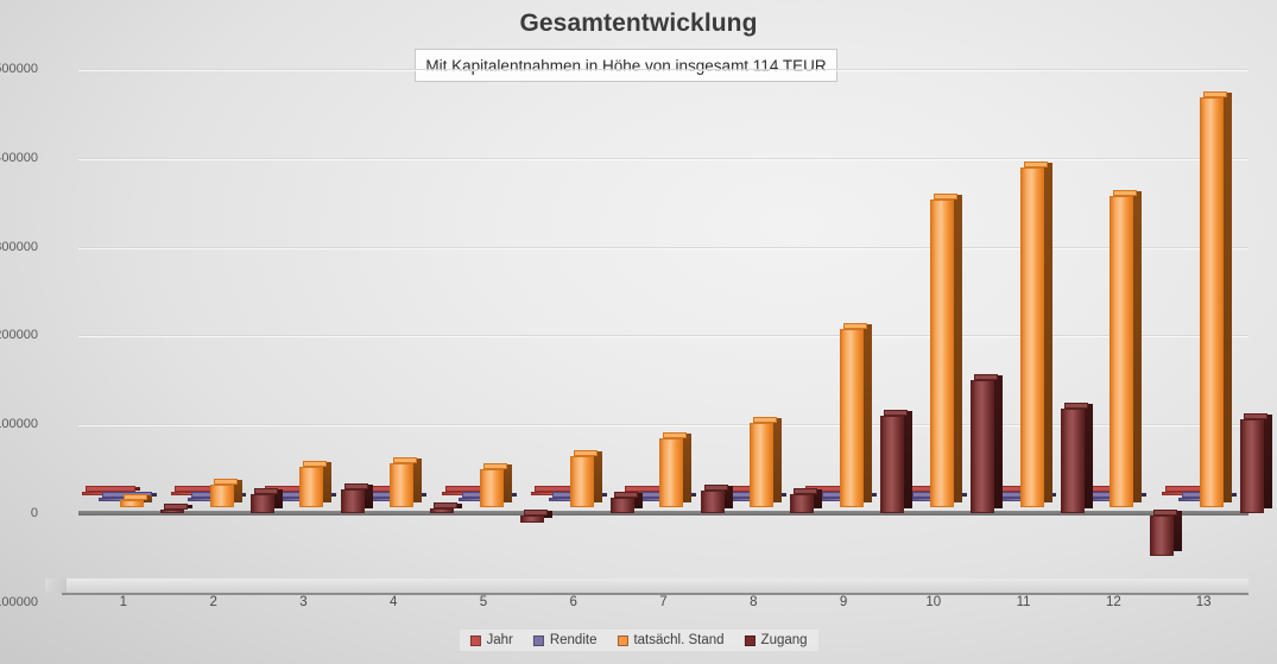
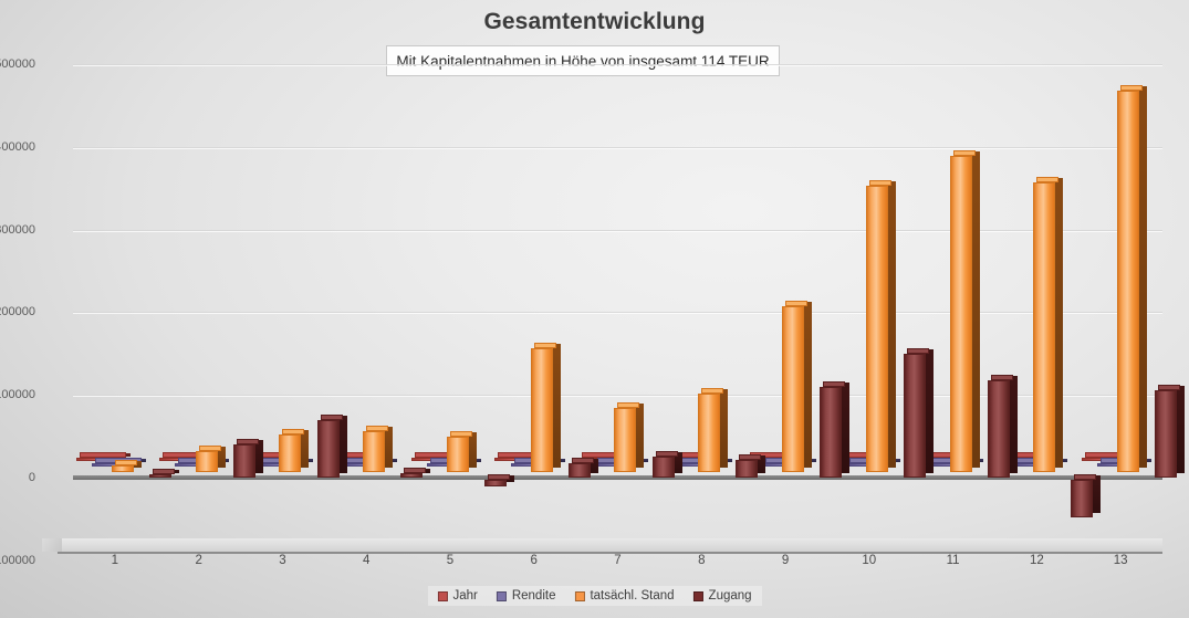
Zugang/2: 20000 -> 40000
Zugang/3: 30000 -> 70000
tatsächl. Stand/6: 60000 -> 150000
